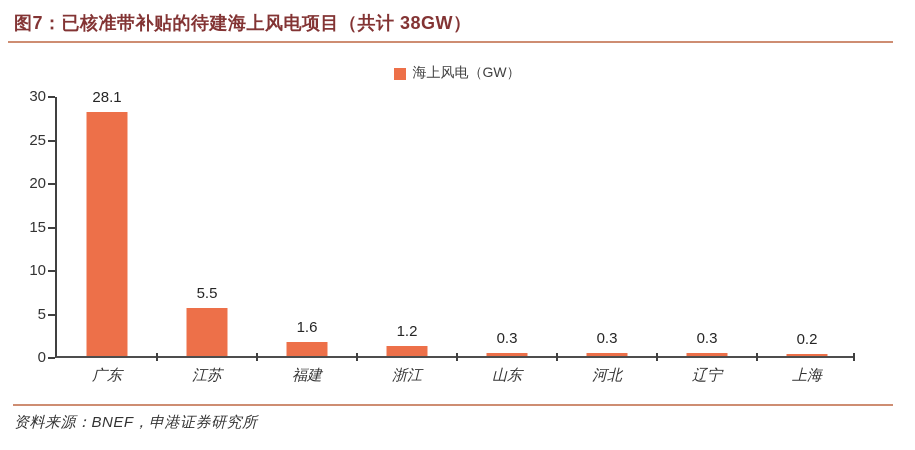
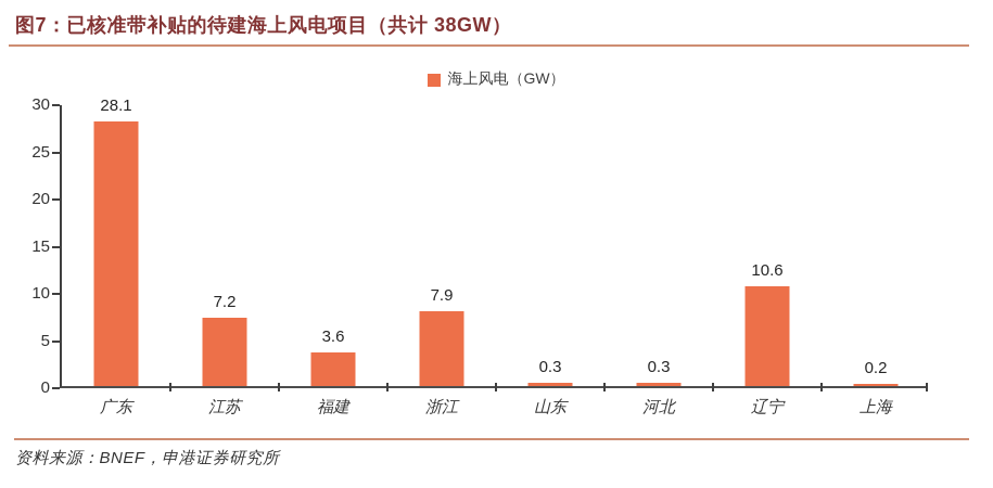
江苏: 5.5 -> 7.2
福建: 1.6 -> 3.6
浙江: 1.2 -> 7.9
辽宁: 0.3 -> 10.6
